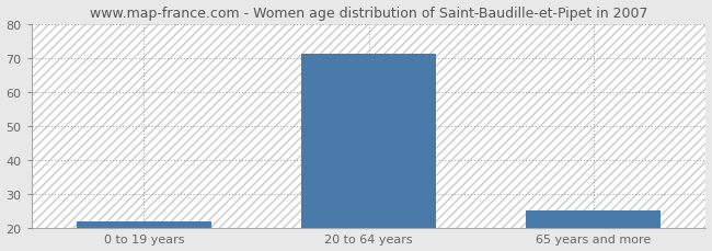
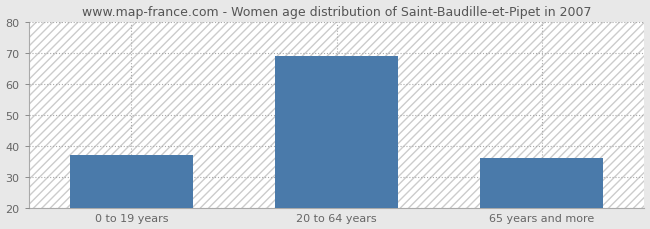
0 to 19 years: 22 -> 37
20 to 64 years: 71 -> 69
65 years and more: 25 -> 36
